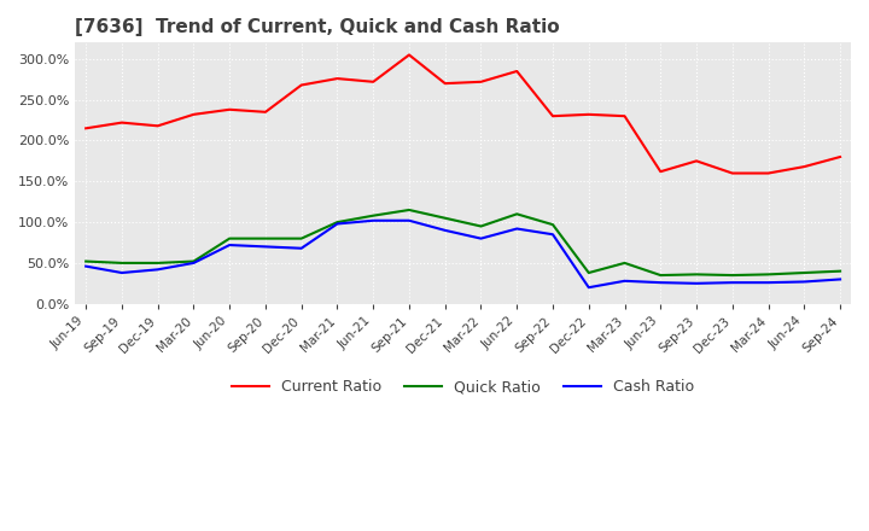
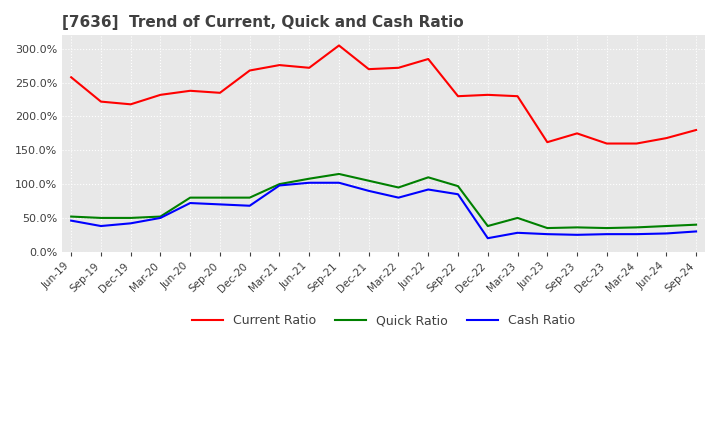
Current Ratio/Jun-19: 215% -> 258%
